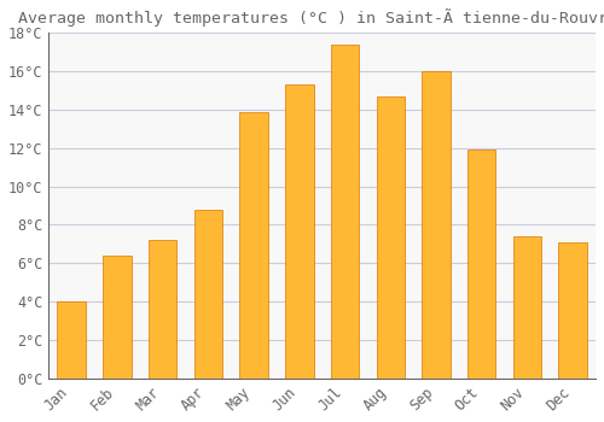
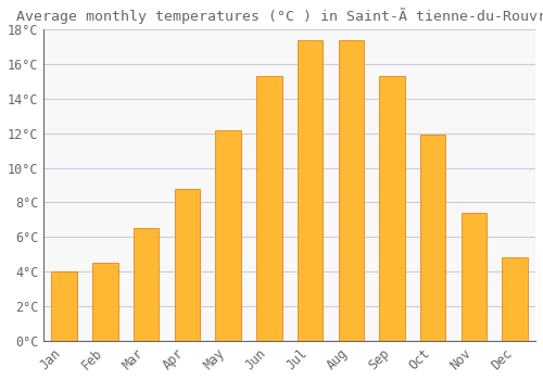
Feb: 6.4°C -> 4.5°C
Mar: 7.2°C -> 6.5°C
May: 13.9°C -> 12.2°C
Aug: 14.7°C -> 17.4°C
Sep: 16.0°C -> 15.3°C
Dec: 7.1°C -> 4.8°C
